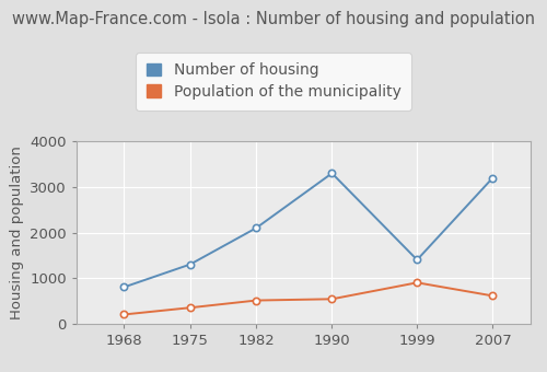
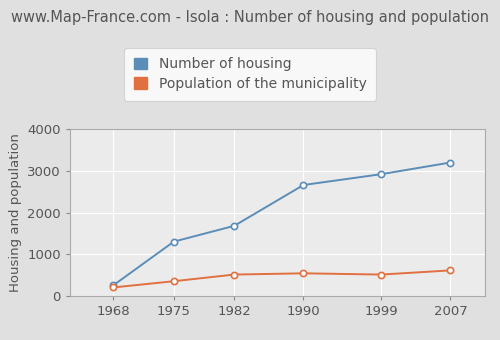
Number of housing/1968: 800 -> 250
Number of housing/1982: 2100 -> 1680
Number of housing/1990: 3300 -> 2660
Number of housing/1999: 1400 -> 2920
Population of the municipality/1999: 900 -> 510
